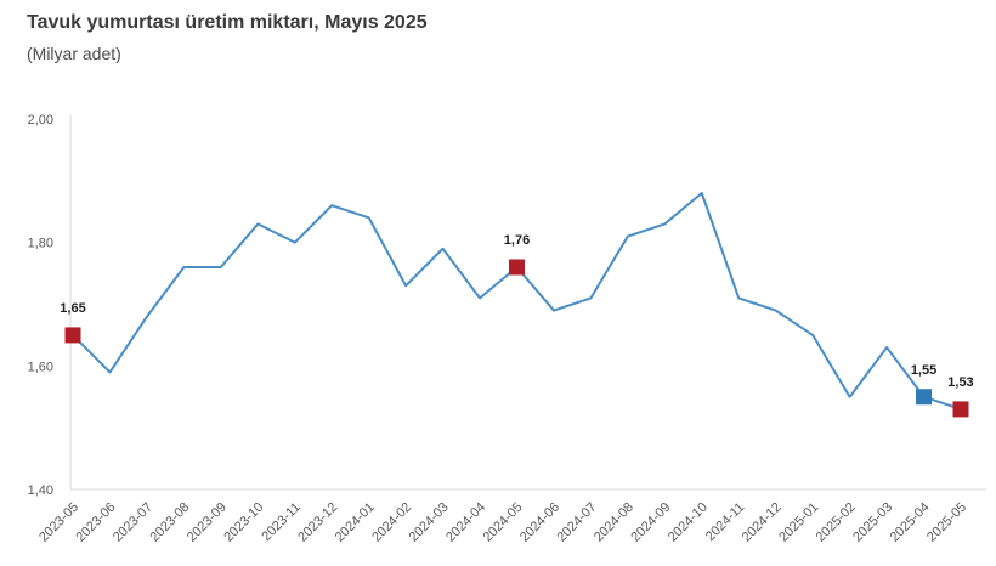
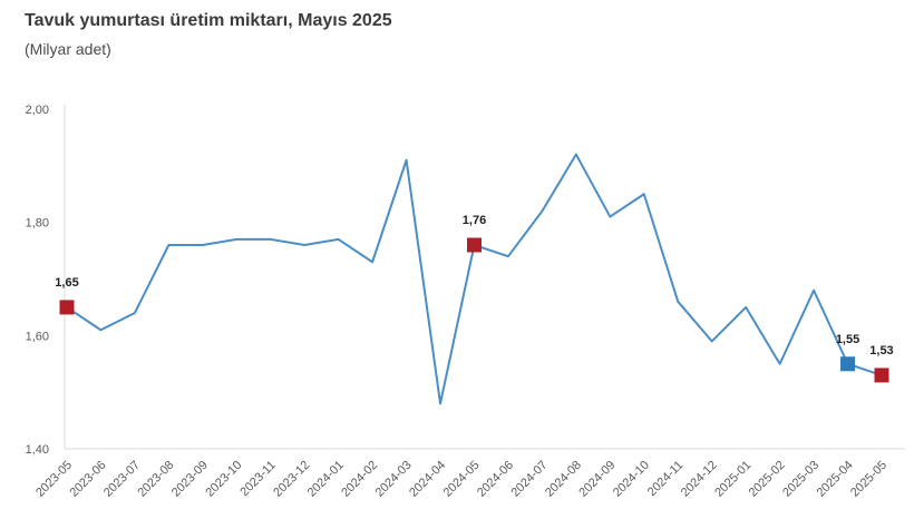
2023-06: 1,59 -> 1,61
2023-07: 1,68 -> 1,64
2023-10: 1,83 -> 1,77
2023-11: 1,80 -> 1,77
2023-12: 1,86 -> 1,76
2024-01: 1,84 -> 1,77
2024-03: 1,79 -> 1,91
2024-04: 1,71 -> 1,48
2024-06: 1,69 -> 1,74
2024-07: 1,71 -> 1,82
2024-08: 1,81 -> 1,92
2024-09: 1,83 -> 1,81
2024-10: 1,88 -> 1,85
2024-11: 1,71 -> 1,66
2024-12: 1,69 -> 1,59
2025-03: 1,63 -> 1,68
